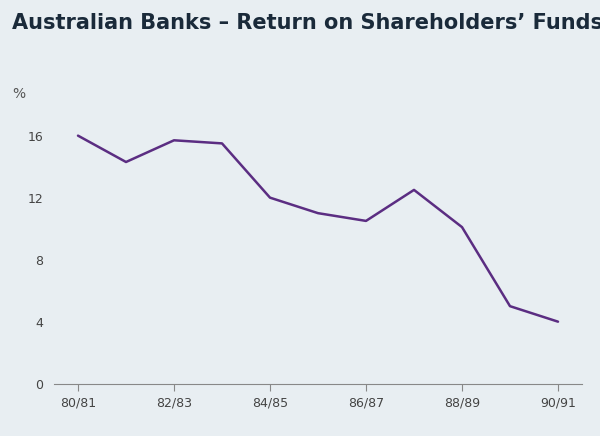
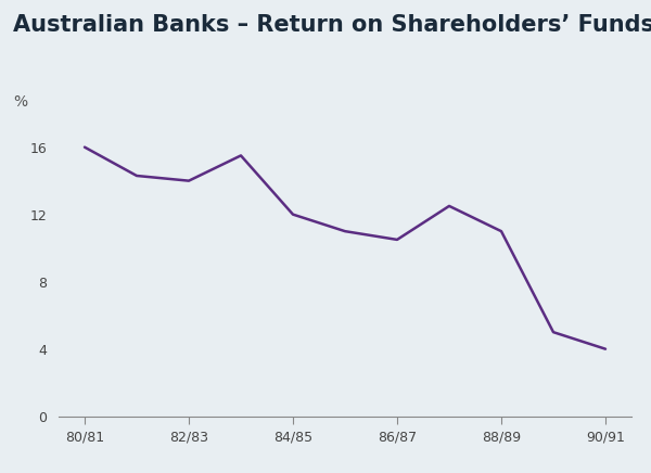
82/83: 15.7 -> 14.0
88/89: 10.1 -> 11.0
